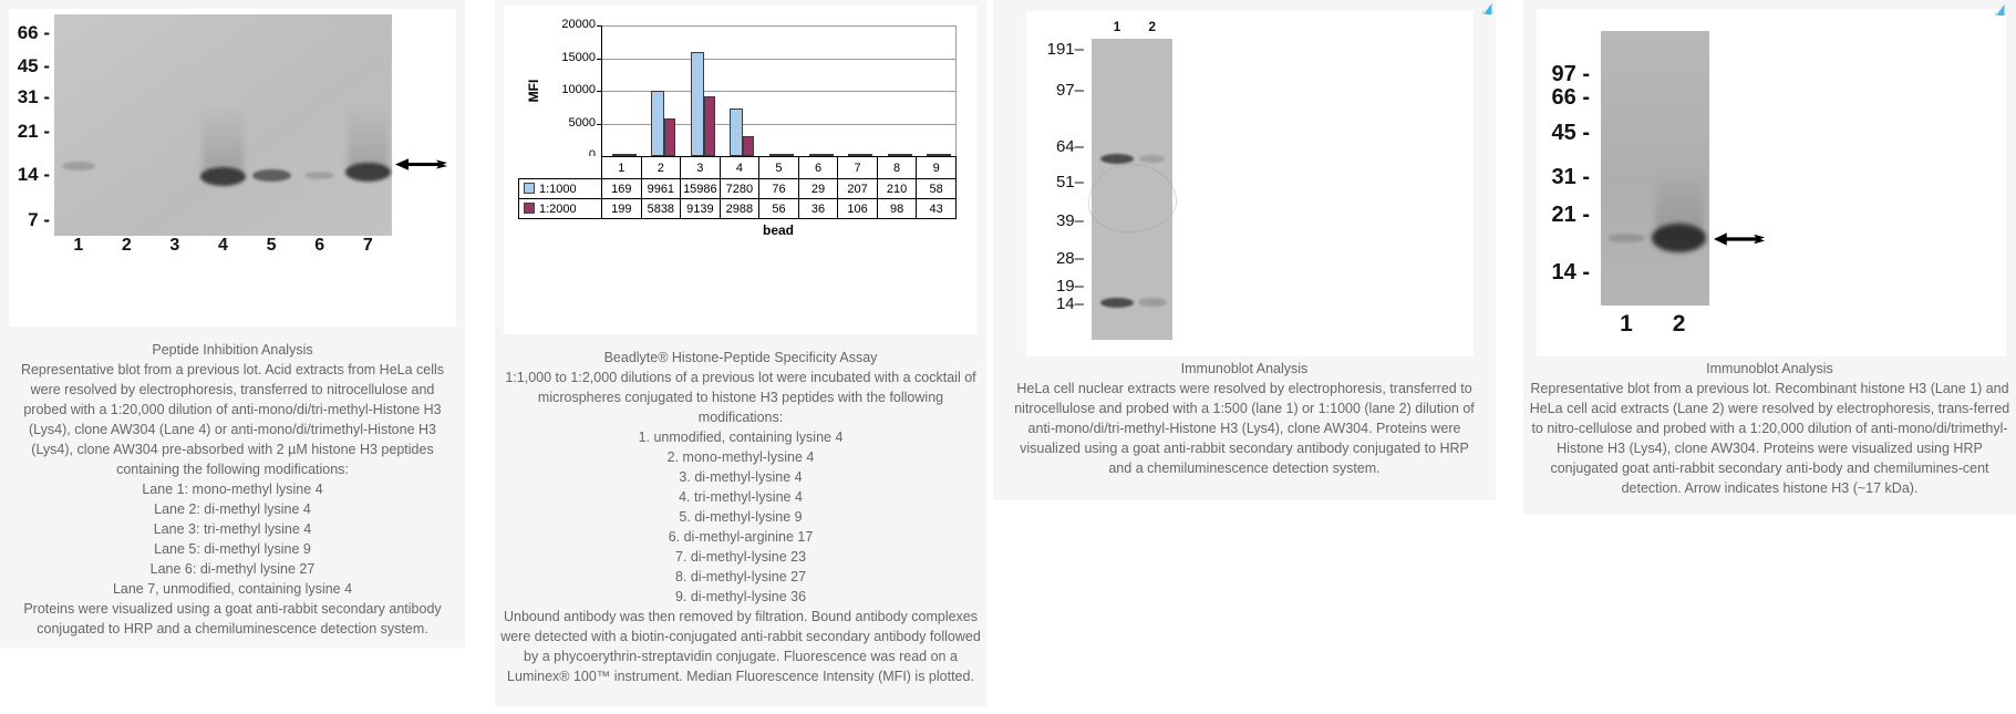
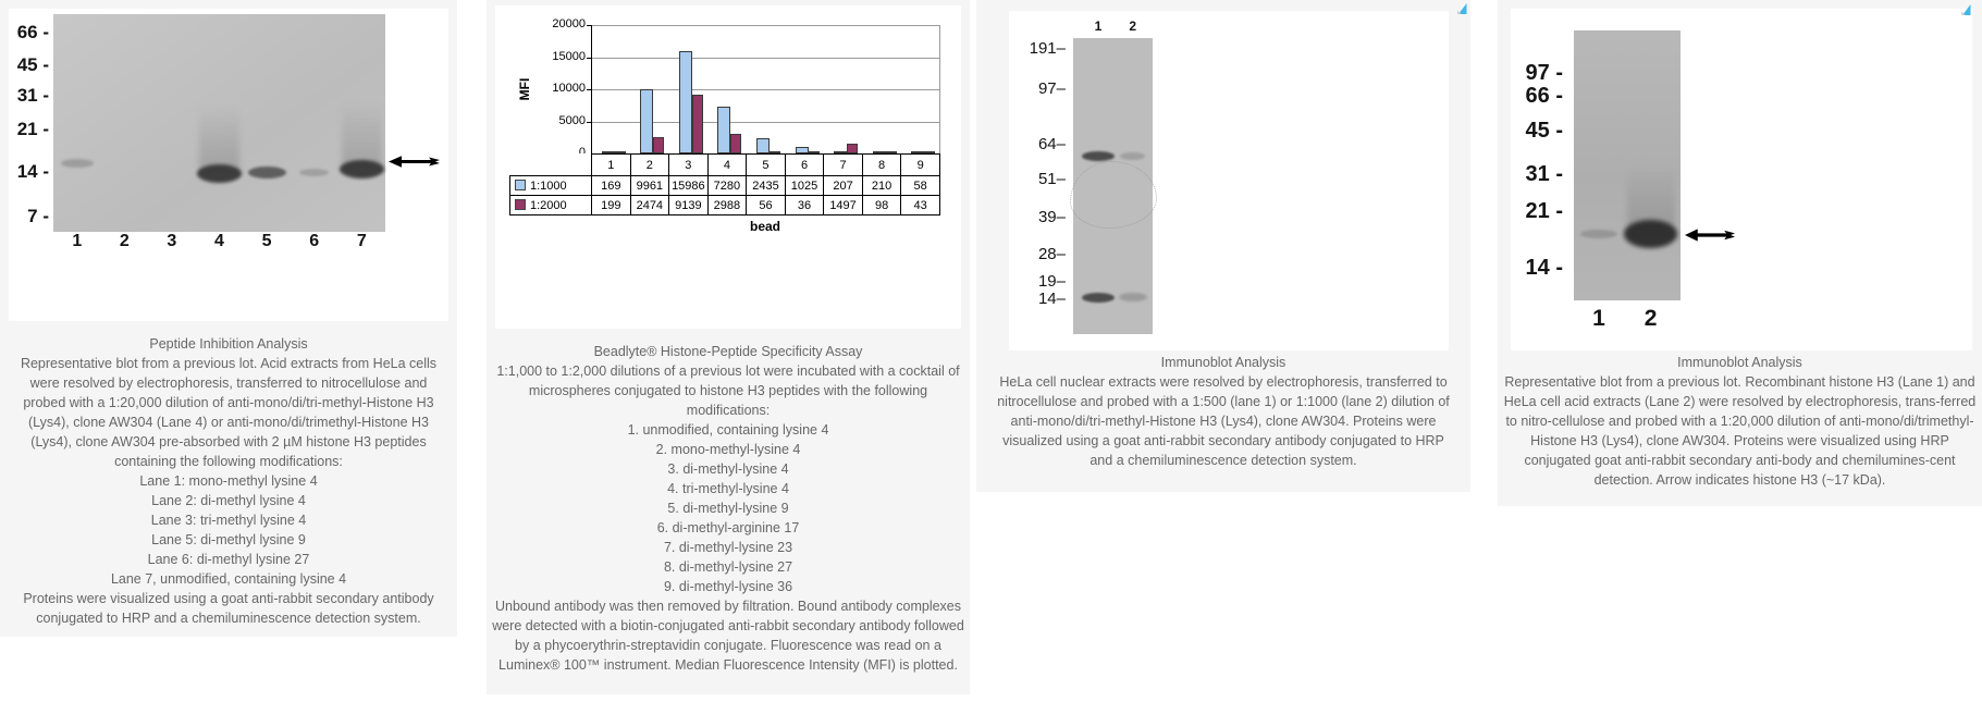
1:2000/2: 5838 -> 2474
1:1000/5: 76 -> 2435
1:1000/6: 29 -> 1025
1:2000/7: 106 -> 1497
